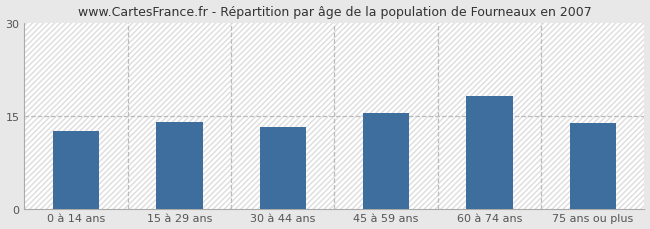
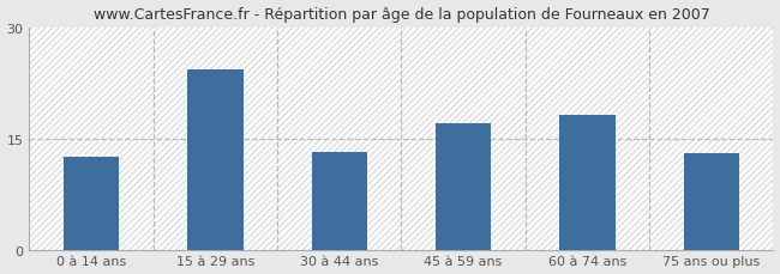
15 à 29 ans: 14.0 -> 24.4
45 à 59 ans: 15.4 -> 17.0
75 ans ou plus: 13.9 -> 13.0
